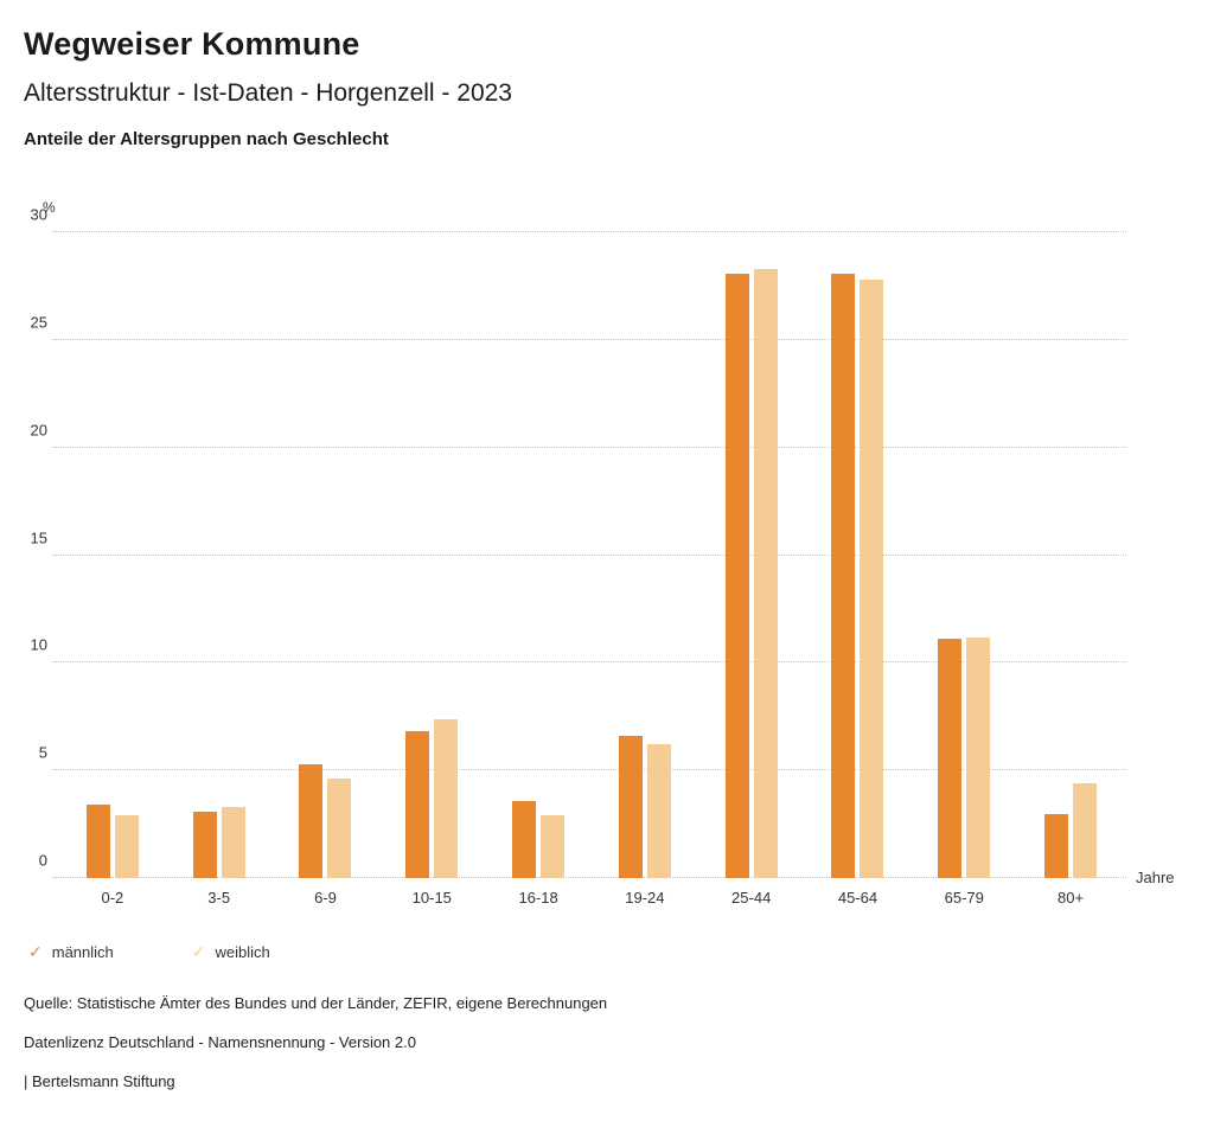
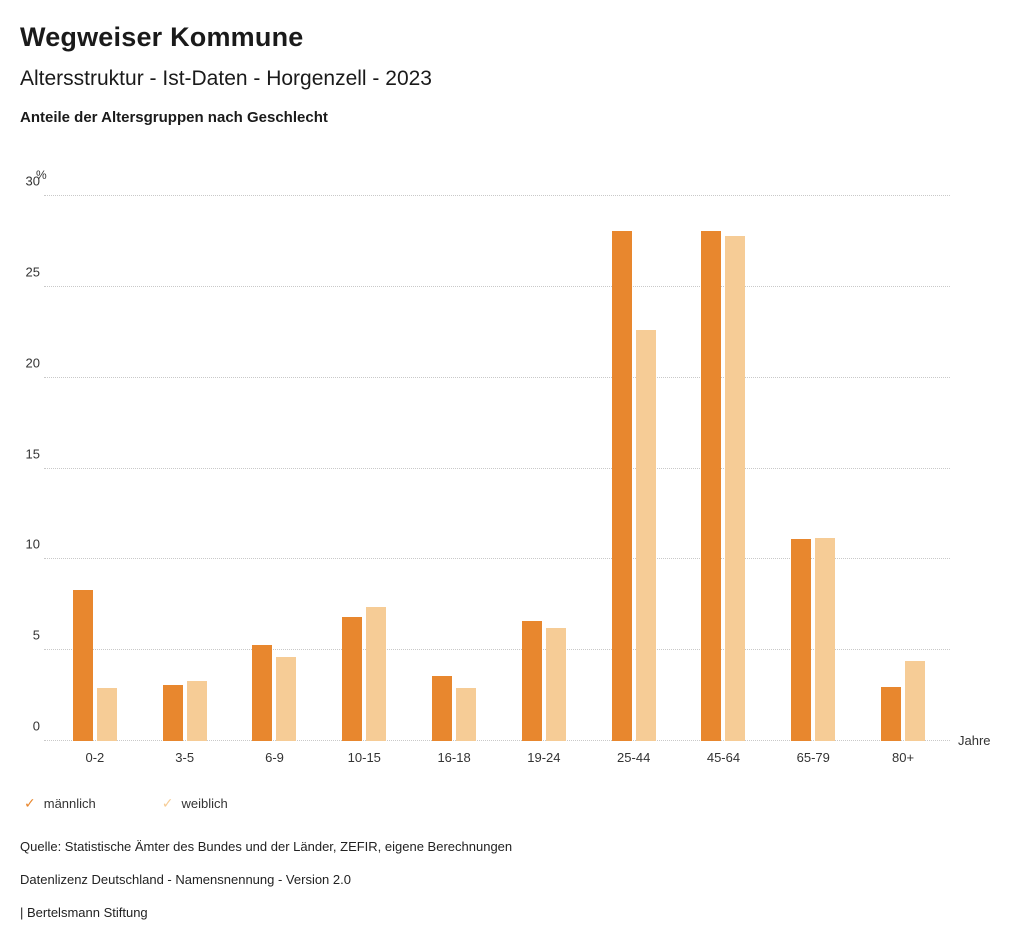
männlich/0-2: 3.4 -> 8.3
weiblich/25-44: 28.3 -> 22.6
